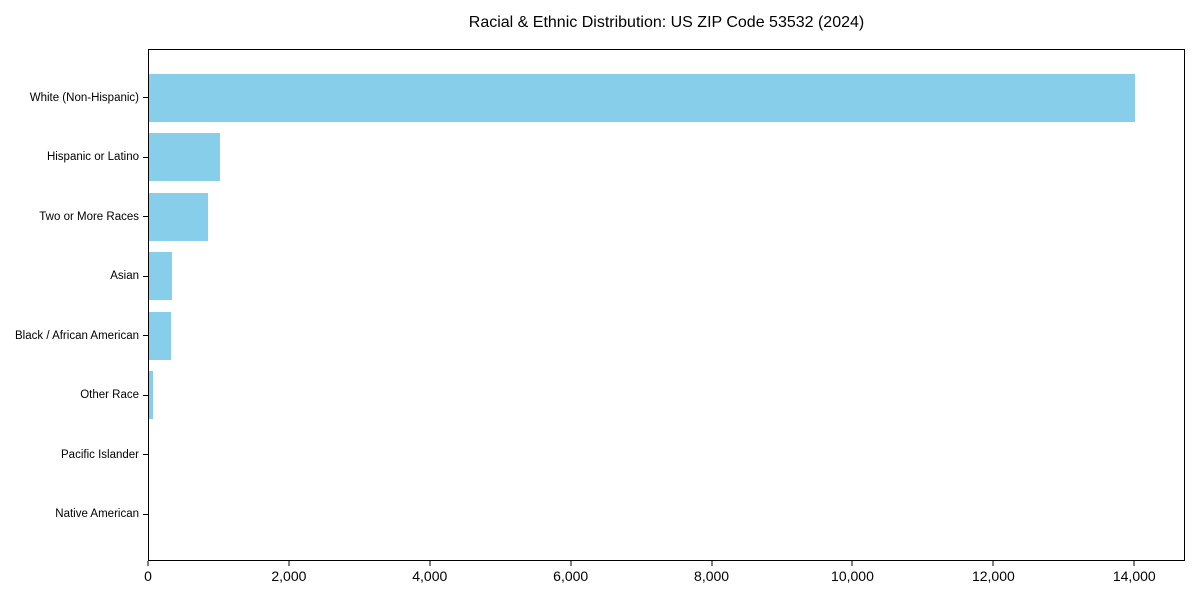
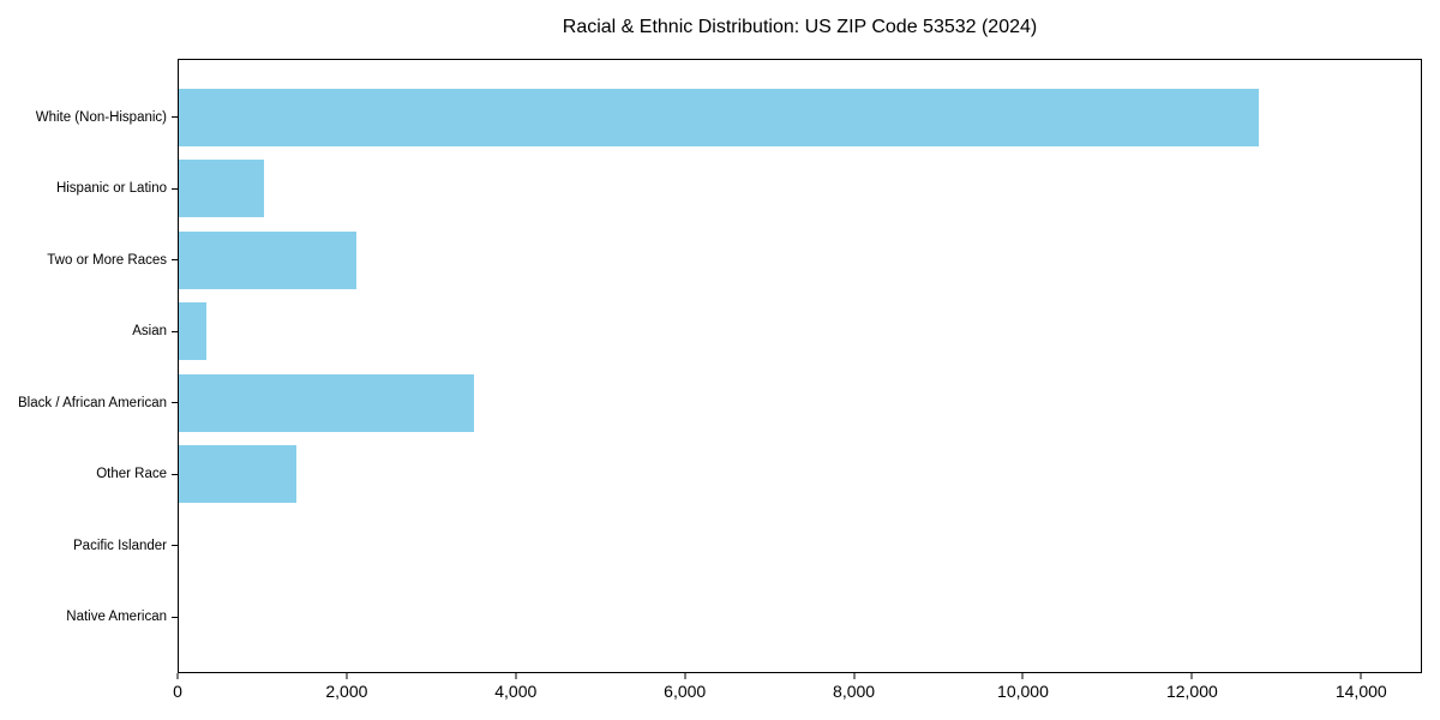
White (Non-Hispanic): 14000 -> 12800
Two or More Races: 800 -> 2100
Black / African American: 300 -> 3500
Other Race: 100 -> 1400
